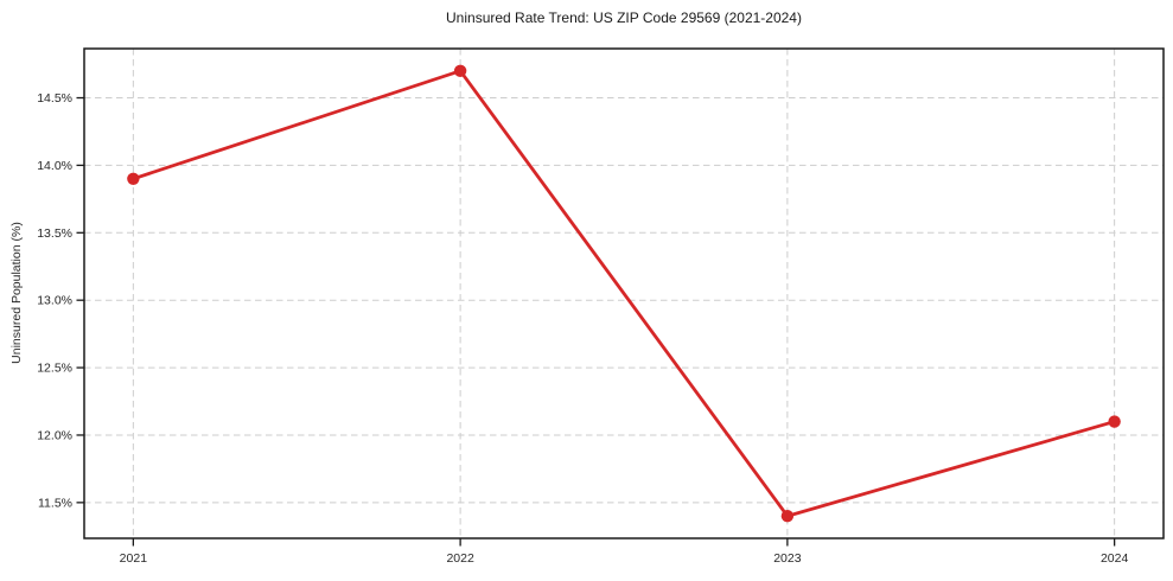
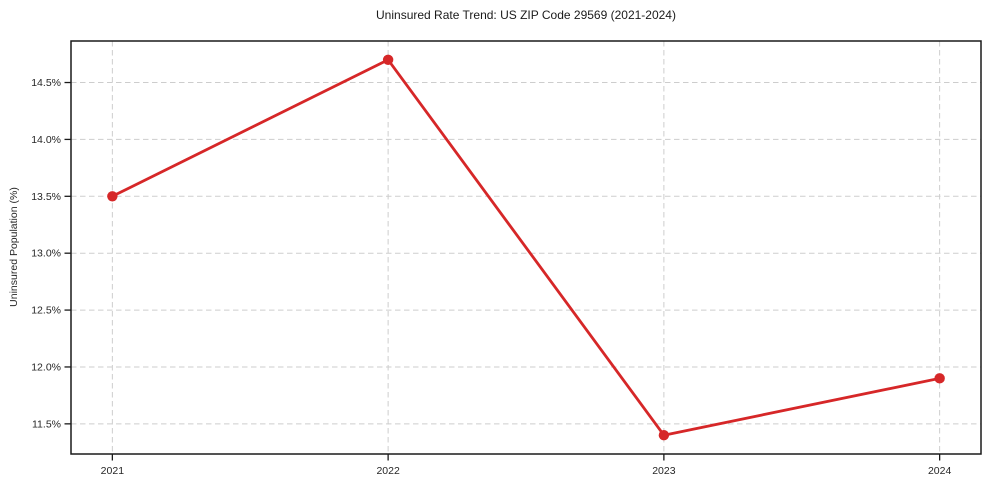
2021: 13.9% -> 13.5%
2024: 12.1% -> 11.9%
